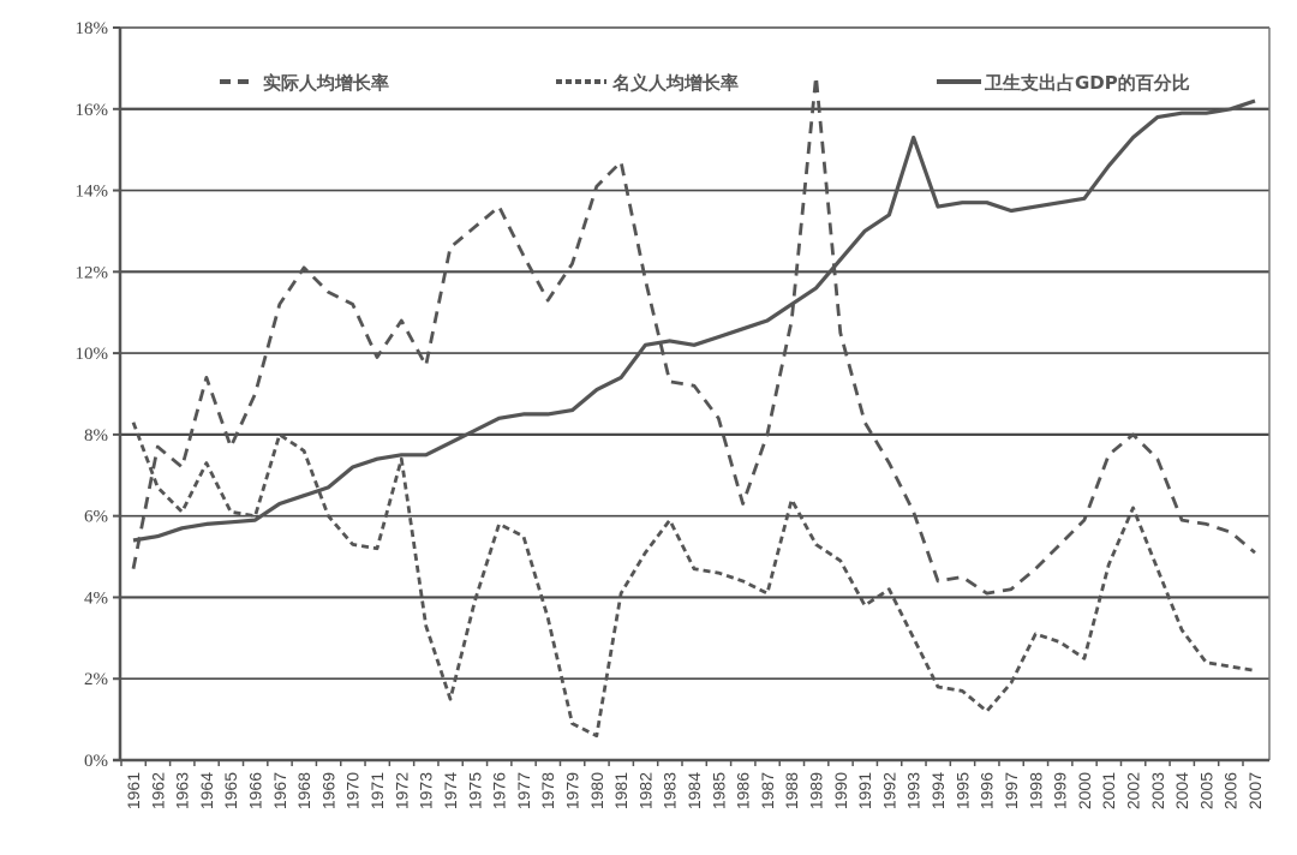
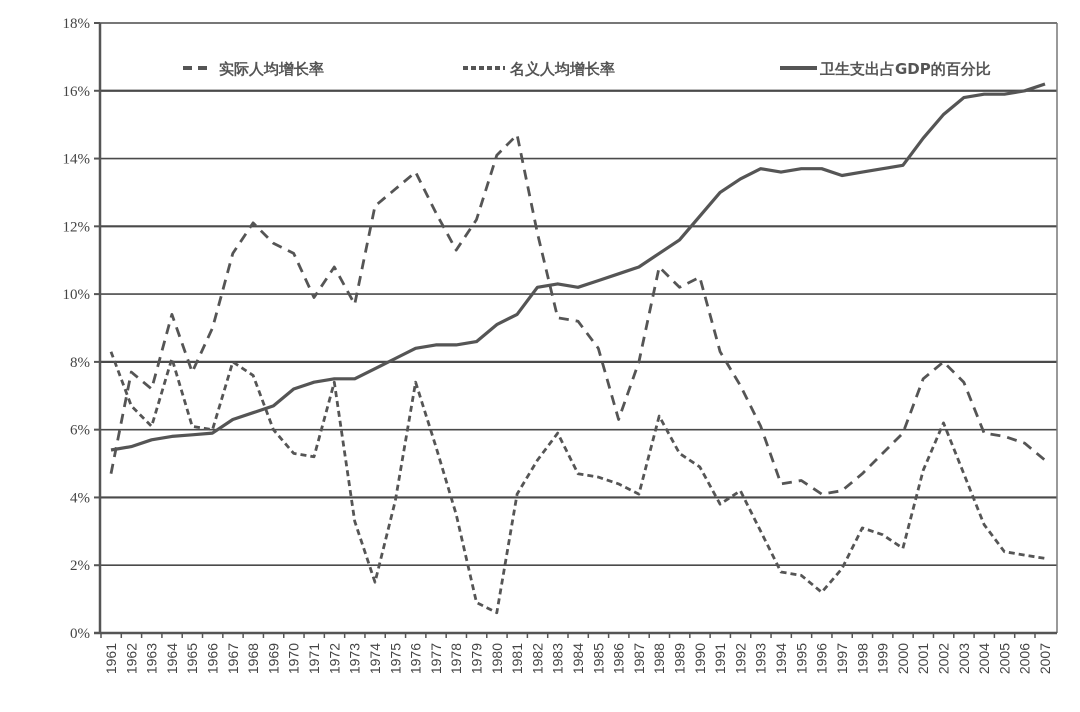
名义人均增长率/1964: 7.3% -> 8.1%
名义人均增长率/1976: 5.8% -> 7.4%
实际人均增长率/1989: 16.8% -> 10.2%
卫生支出占GDP的百分比/1993: 15.3% -> 13.7%
